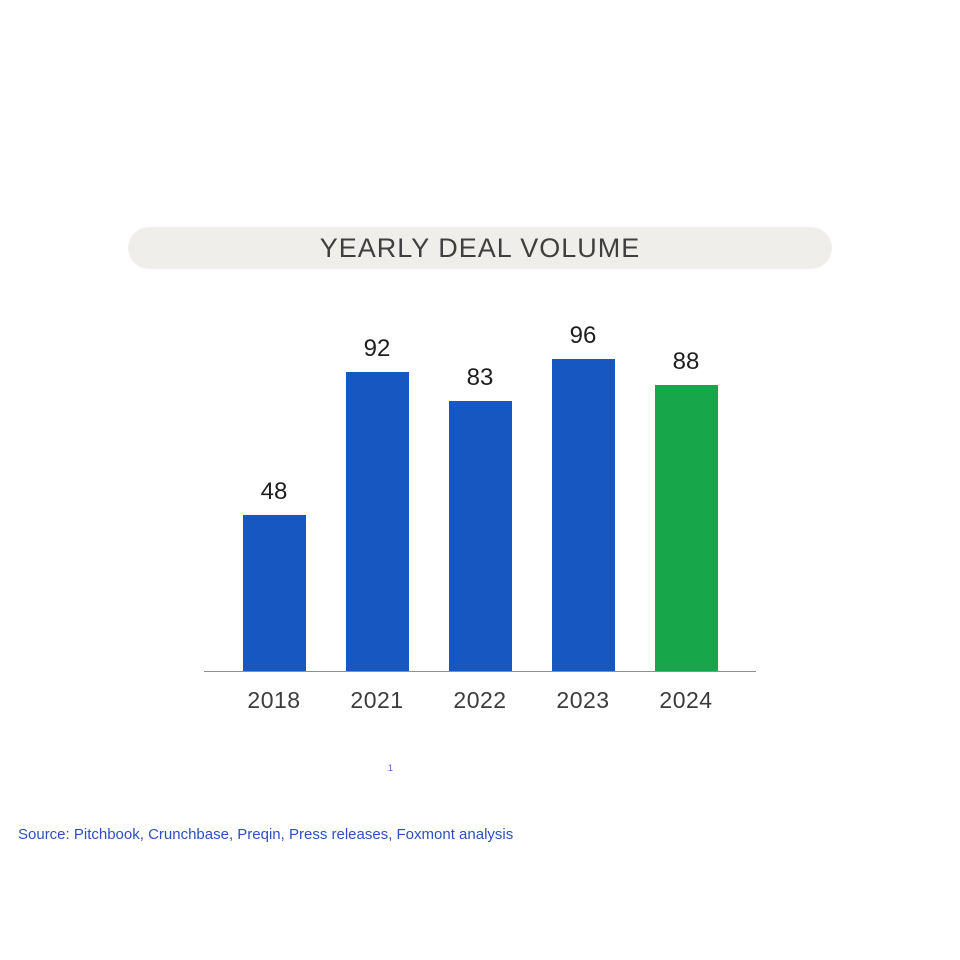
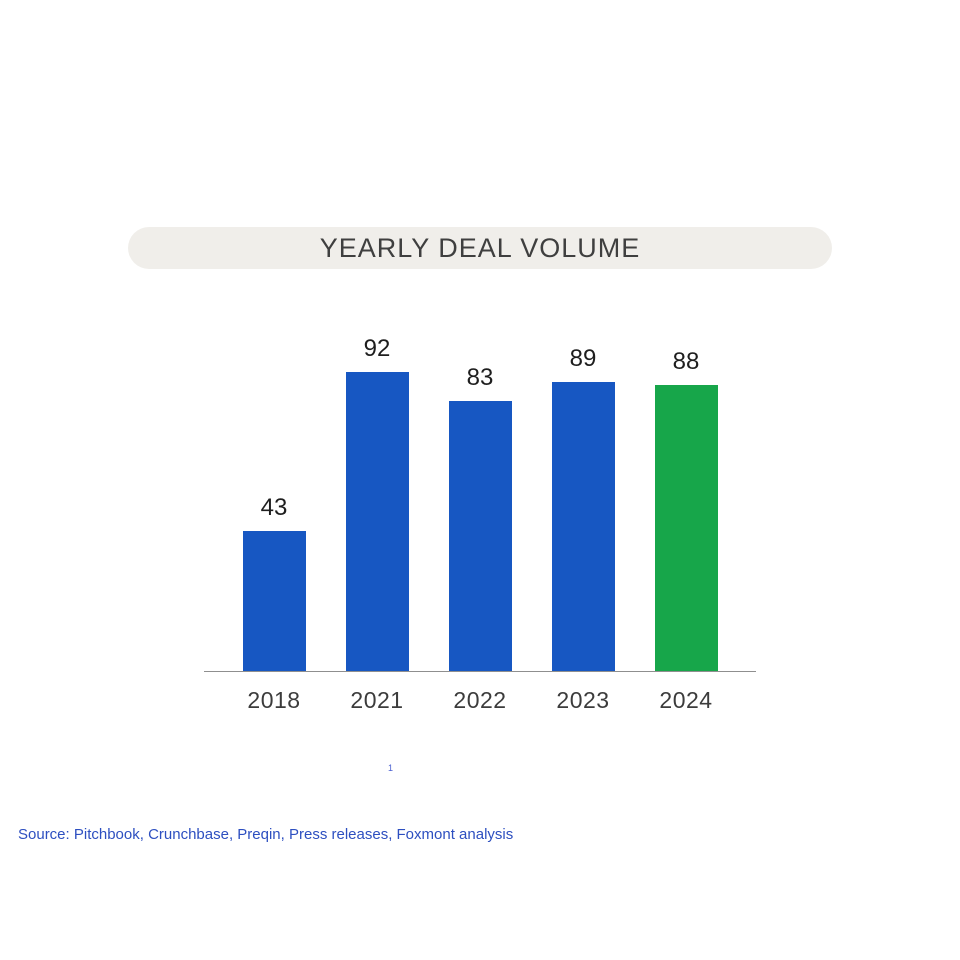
2018: 48 -> 43
2023: 96 -> 89
